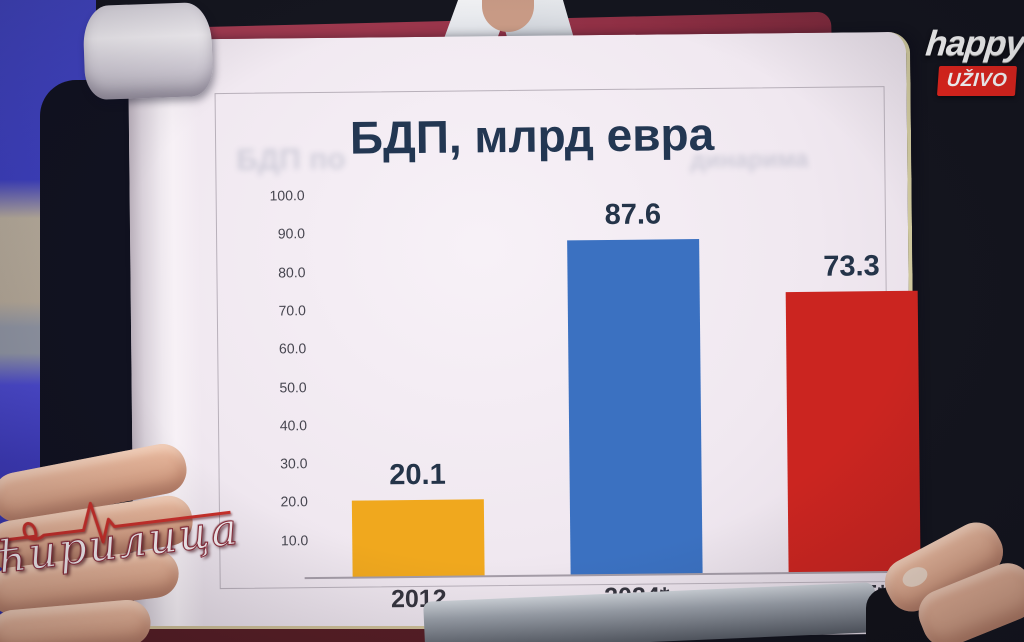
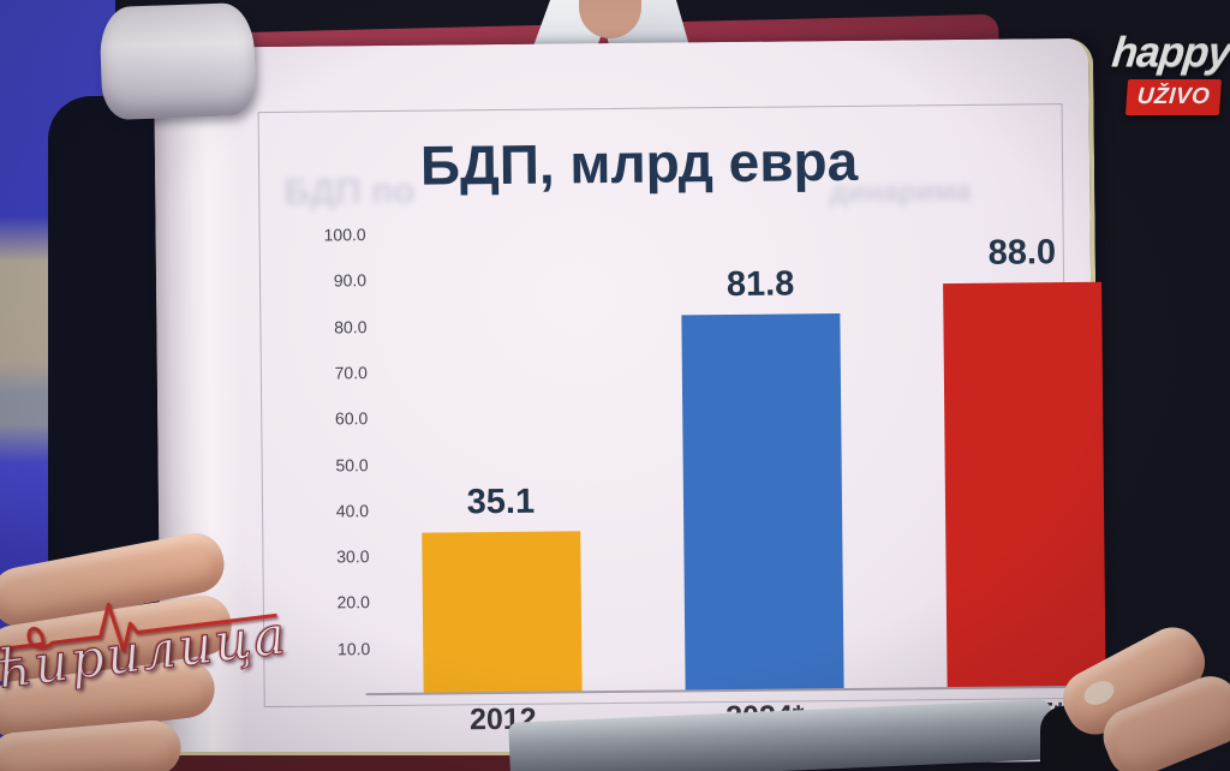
2012: 20.1 -> 35.1
2024*: 87.6 -> 81.8
2025*: 73.3 -> 88.0
